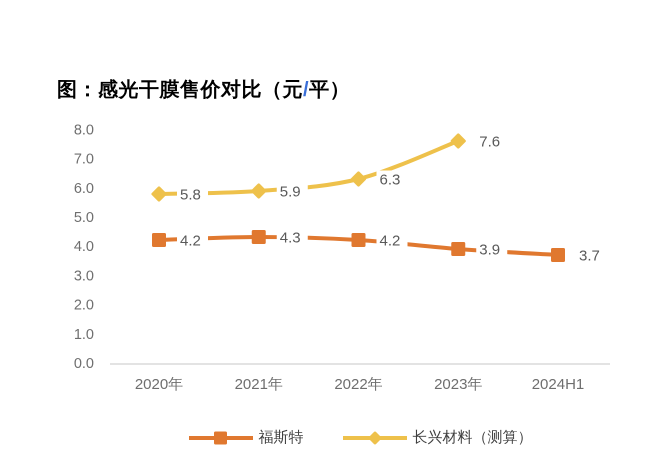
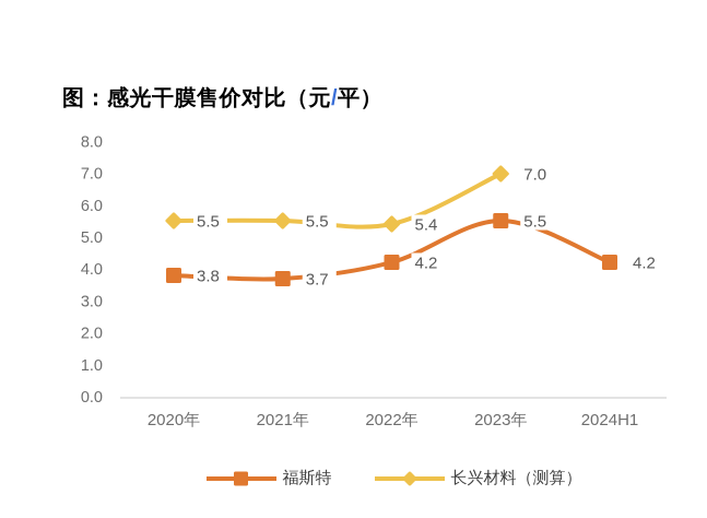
福斯特/2020年: 4.2 -> 3.8
长兴材料（测算）/2020年: 5.8 -> 5.5
福斯特/2021年: 4.3 -> 3.7
长兴材料（测算）/2021年: 5.9 -> 5.5
长兴材料（测算）/2022年: 6.3 -> 5.4
福斯特/2023年: 3.9 -> 5.5
长兴材料（测算）/2023年: 7.6 -> 7.0
福斯特/2024H1: 3.7 -> 4.2
